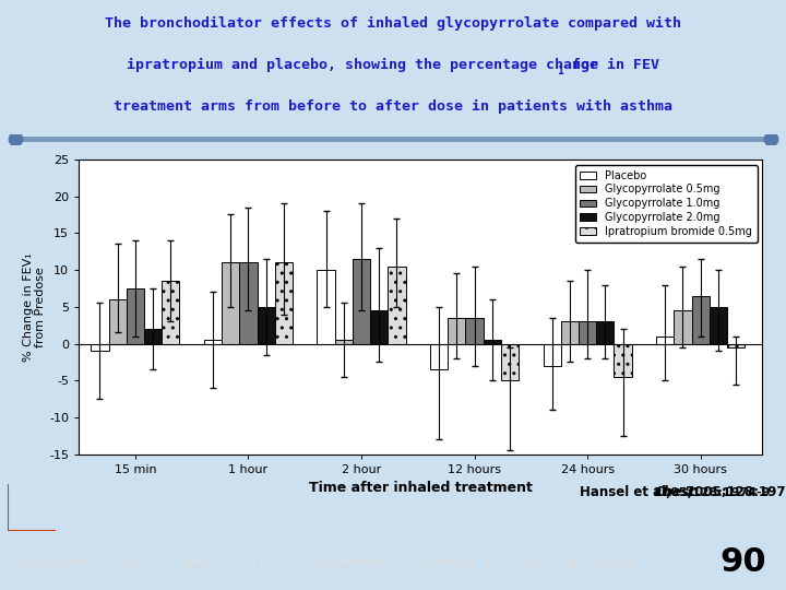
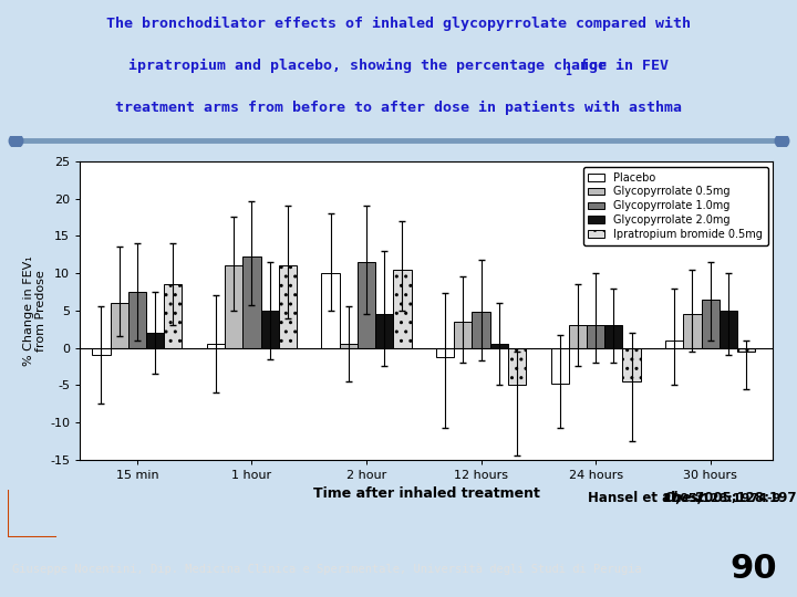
Glycopyrrolate 1.0mg/1 hour: 11.0 -> 12.2
Placebo/12 hours: -3.5 -> -1.2
Glycopyrrolate 1.0mg/12 hours: 3.5 -> 4.8
Placebo/24 hours: -3.0 -> -4.8
